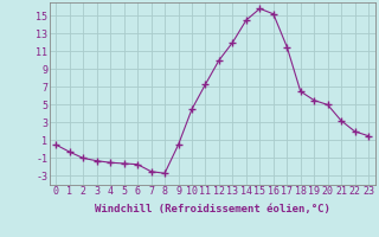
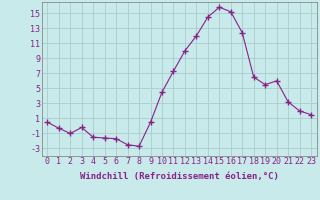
3: -1.3 -> -0.2
17: 11.5 -> 12.4
20: 5.0 -> 6.0
